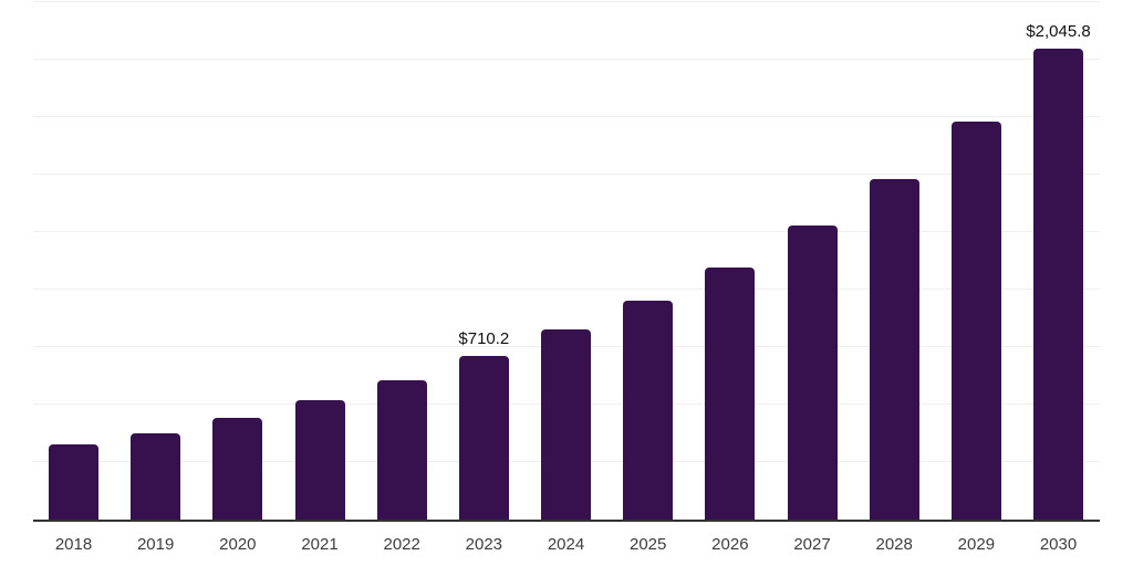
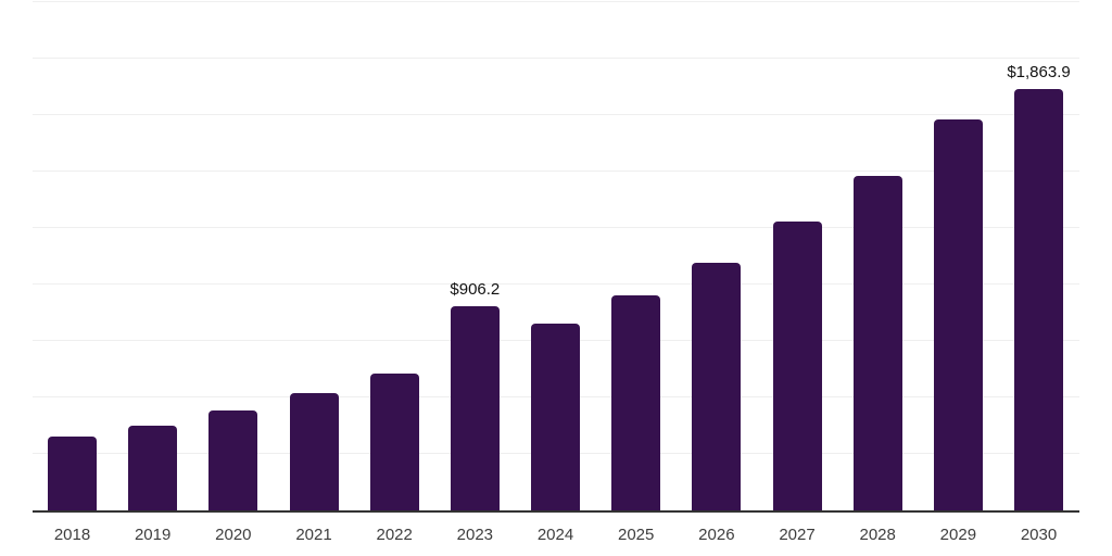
2023: $710.2 -> $906.2
2030: $2,045.8 -> $1,863.9
